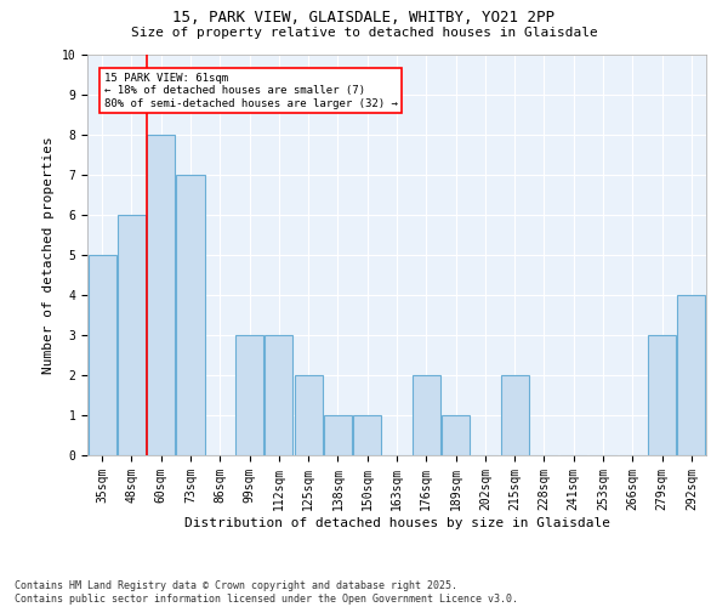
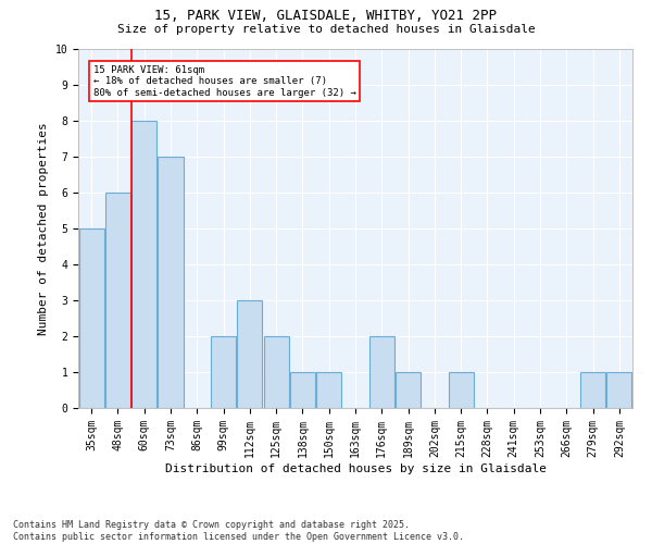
99sqm: 3 -> 2
215sqm: 2 -> 1
279sqm: 3 -> 1
292sqm: 4 -> 1
